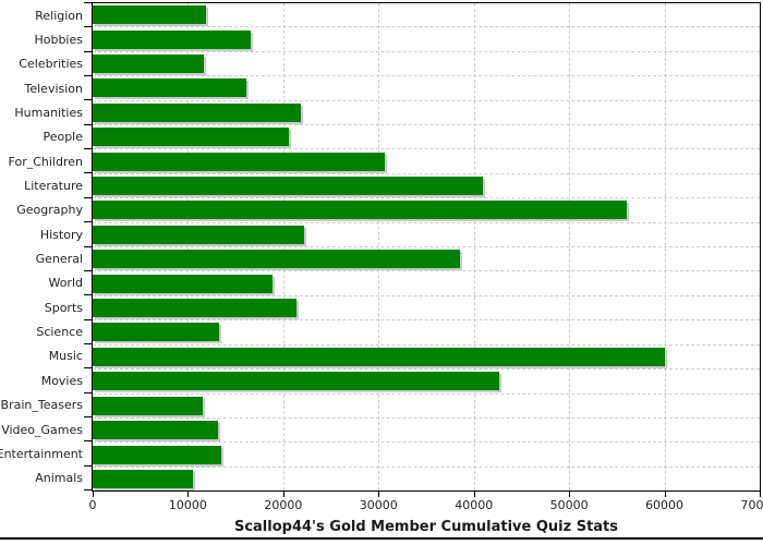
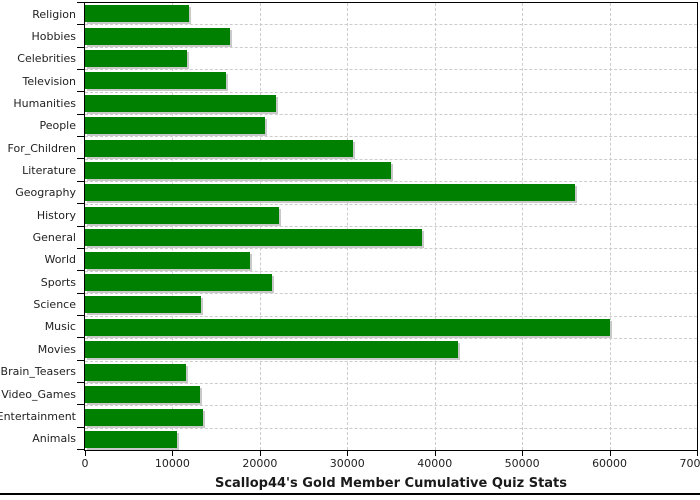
Literature: 41000 -> 35000
